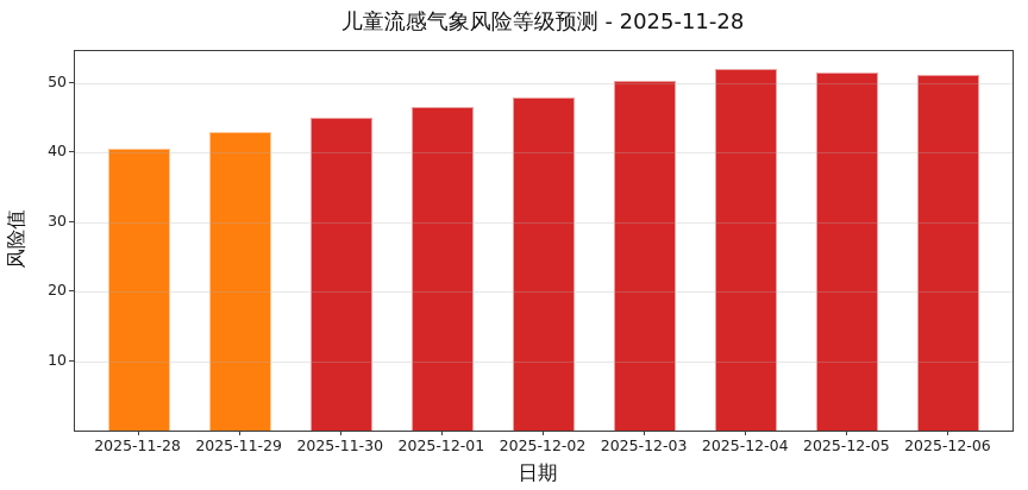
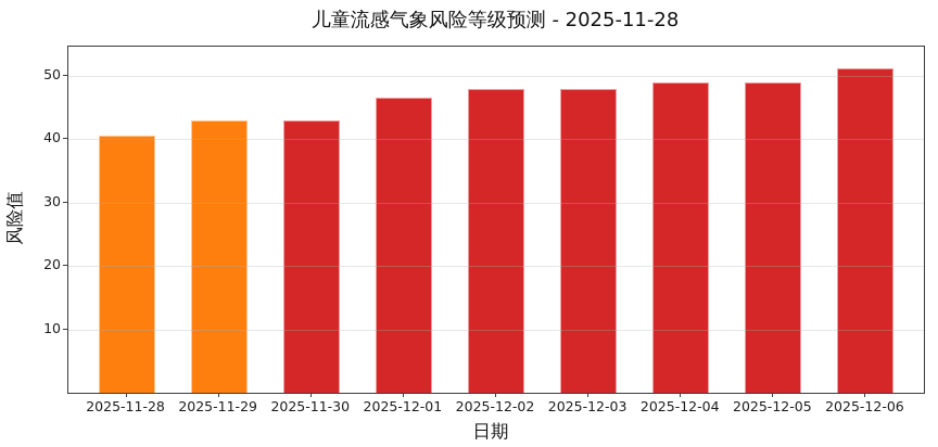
2025-11-30: 45 -> 43
2025-12-03: 50 -> 48
2025-12-04: 52 -> 49
2025-12-05: 52 -> 49
